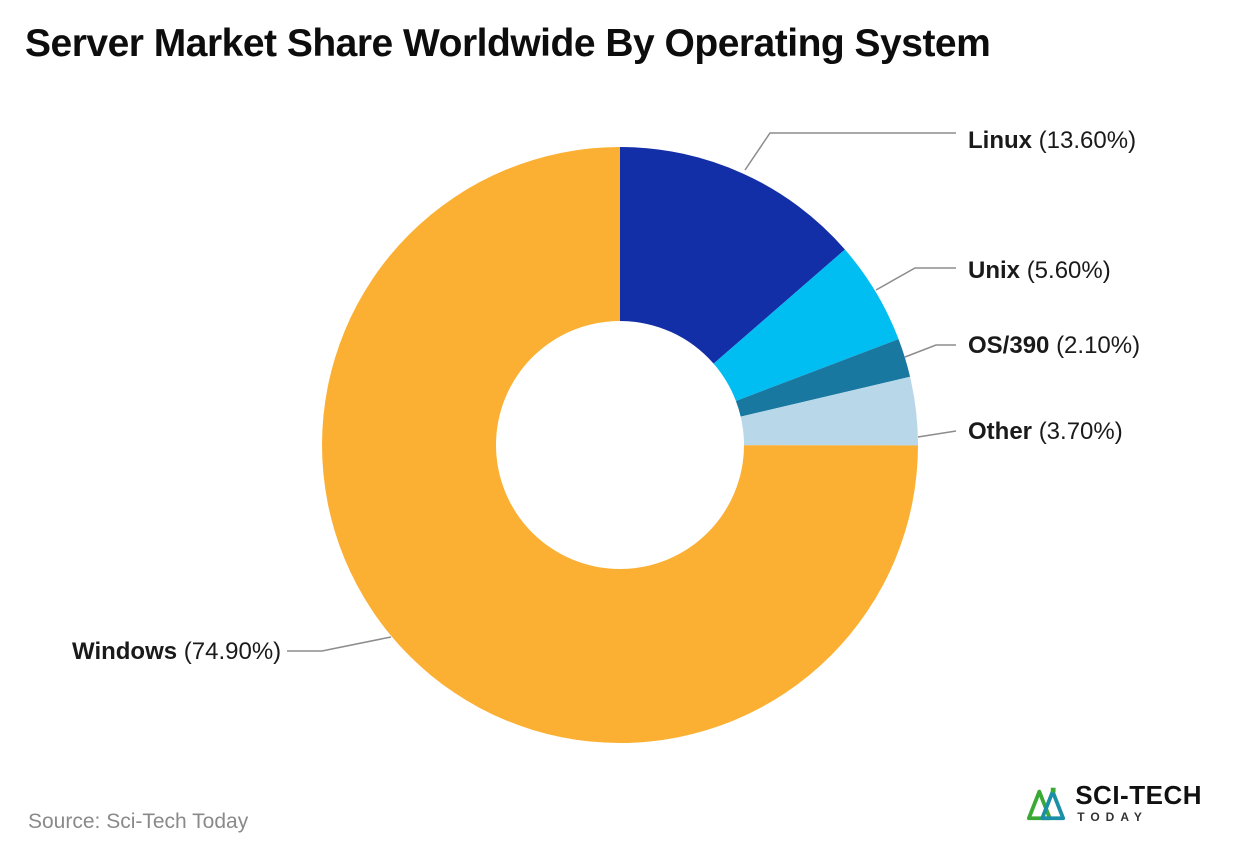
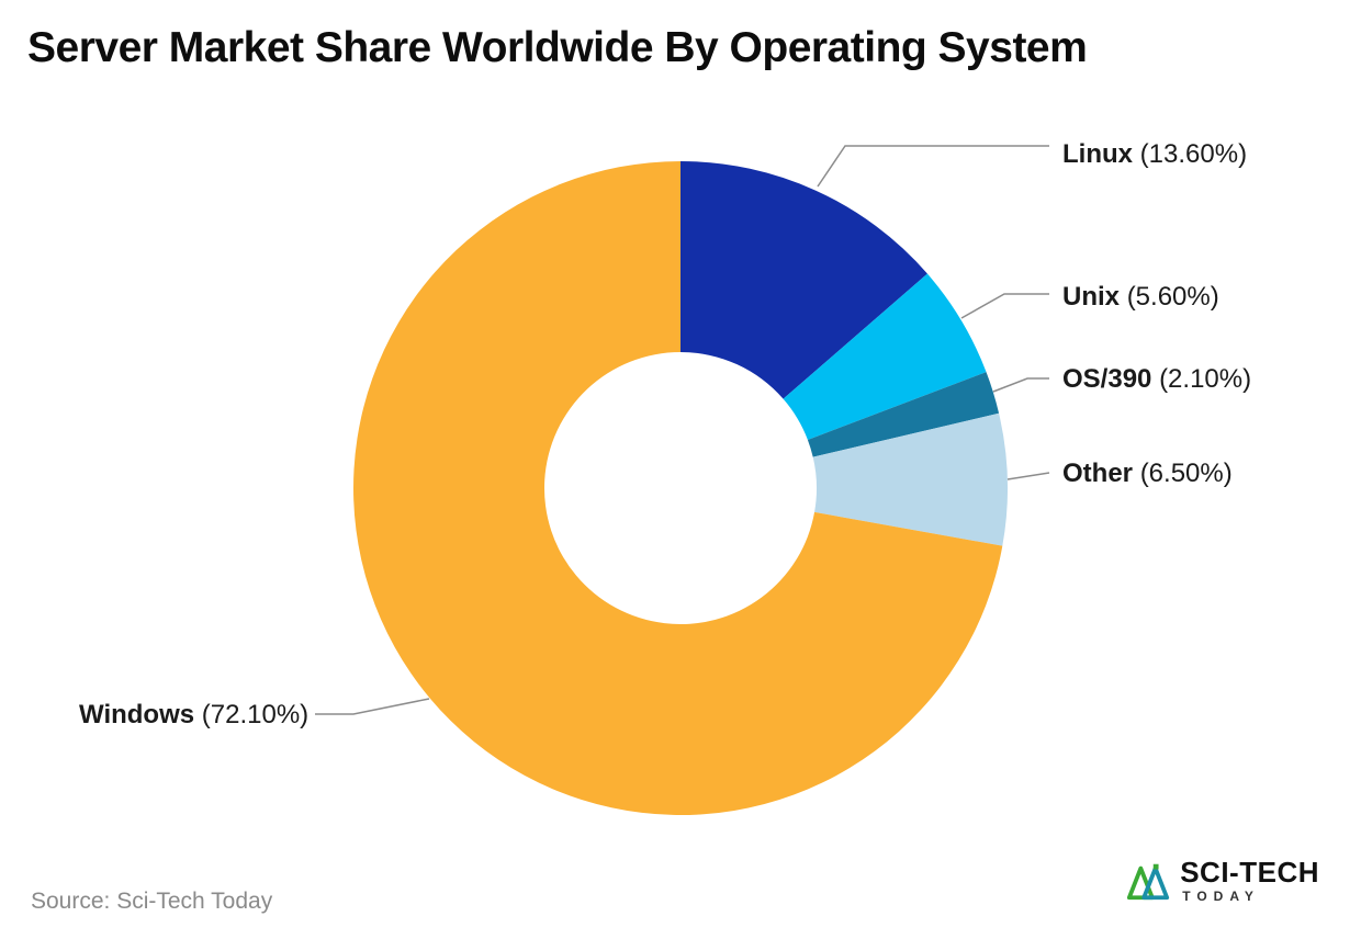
Other: 3.70% -> 6.50%
Windows: 74.90% -> 72.10%
